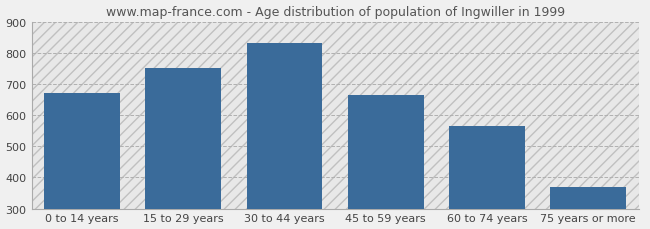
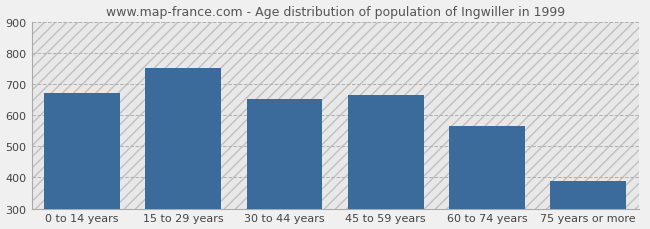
30 to 44 years: 830 -> 650
75 years or more: 370 -> 390
